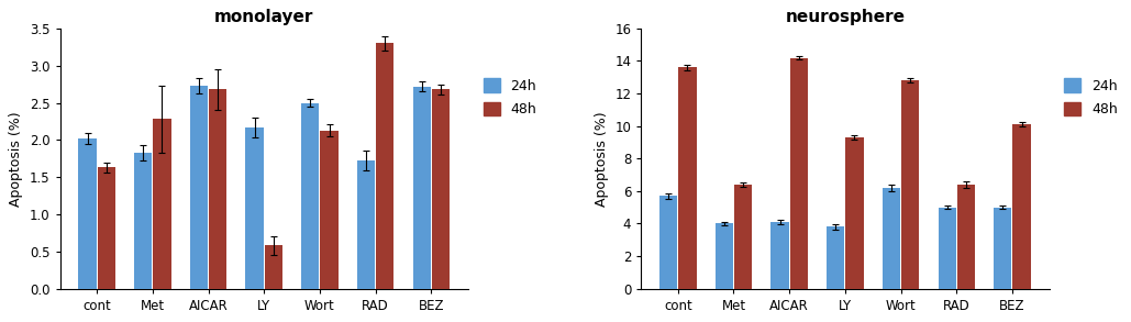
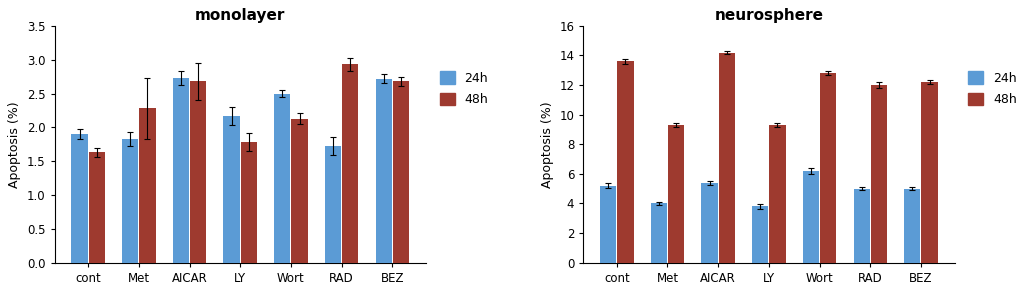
monolayer/24h/cont: 2.02 -> 1.90
monolayer/48h/LY: 0.58 -> 1.78
monolayer/48h/RAD: 3.30 -> 2.93
neurosphere/24h/cont: 5.7 -> 5.2
neurosphere/48h/Met: 6.4 -> 9.3
neurosphere/24h/AICAR: 4.1 -> 5.4
neurosphere/48h/RAD: 6.4 -> 12.0
neurosphere/48h/BEZ: 10.1 -> 12.2
